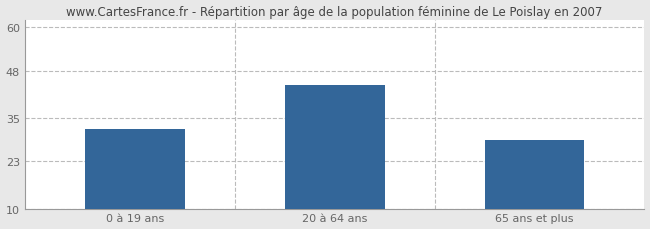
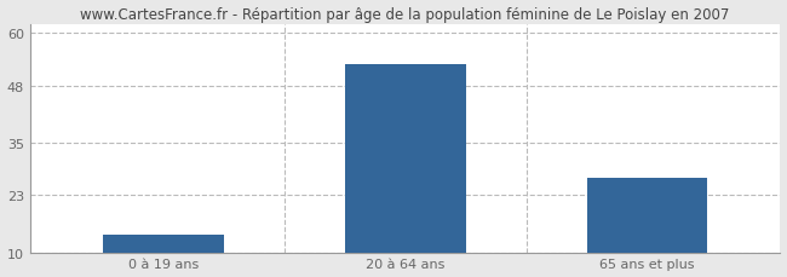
0 à 19 ans: 32 -> 14
20 à 64 ans: 44 -> 53
65 ans et plus: 29 -> 27
